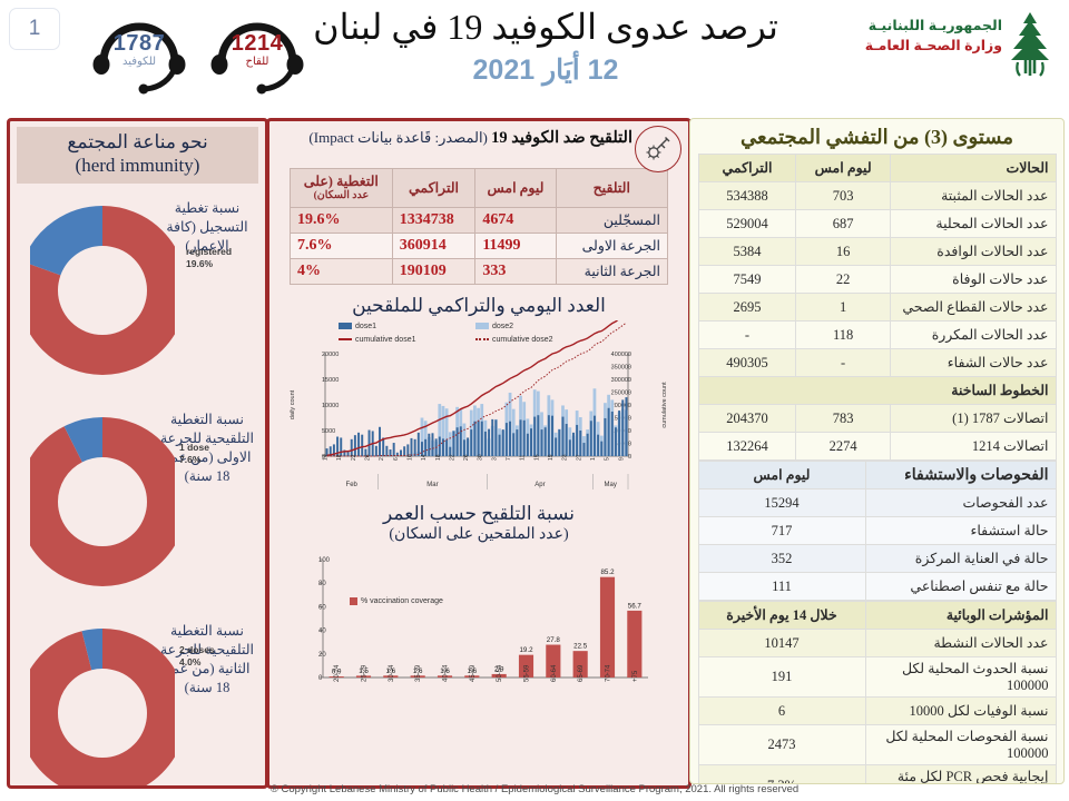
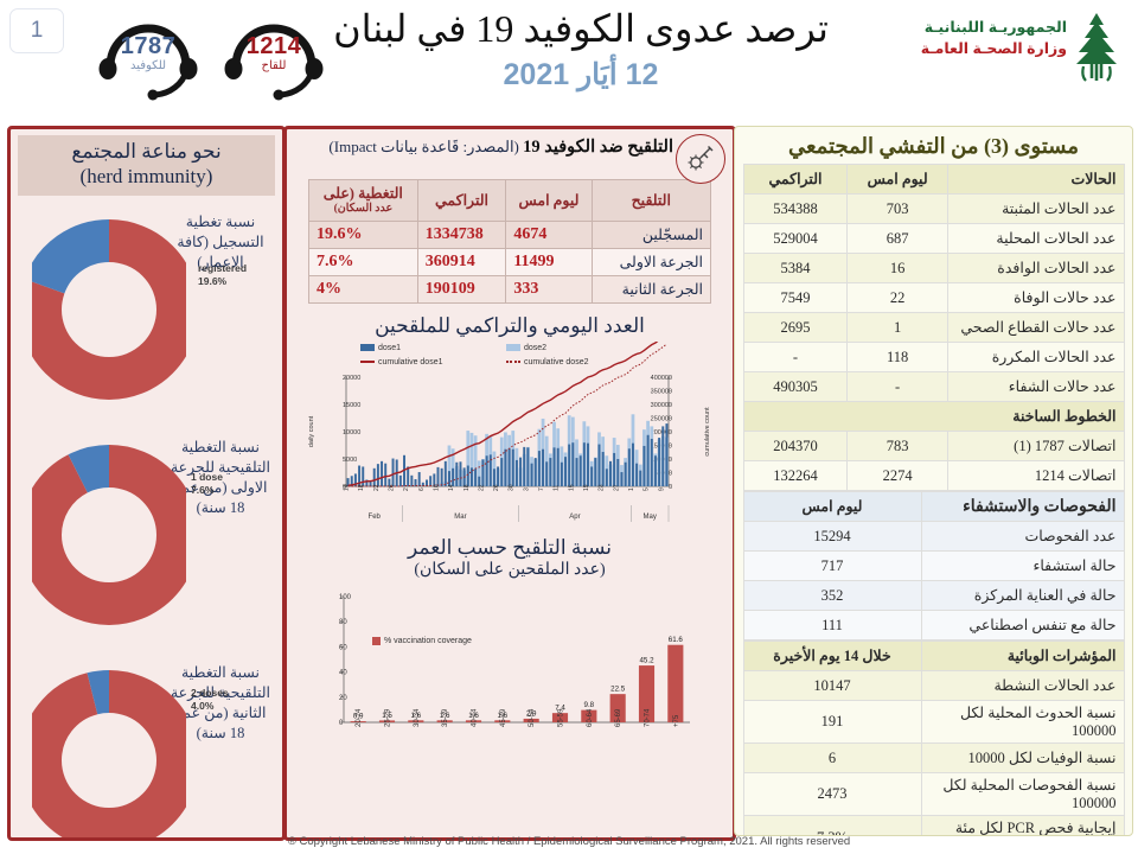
نسبة التلقيح حسب العمر/55-59: 19.2 -> 7.4
نسبة التلقيح حسب العمر/60-64: 27.8 -> 9.8
نسبة التلقيح حسب العمر/70-74: 85.2 -> 45.2
نسبة التلقيح حسب العمر/75+: 56.7 -> 61.6
